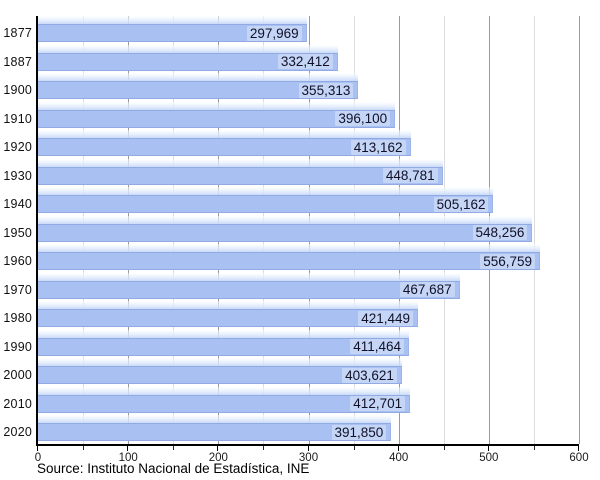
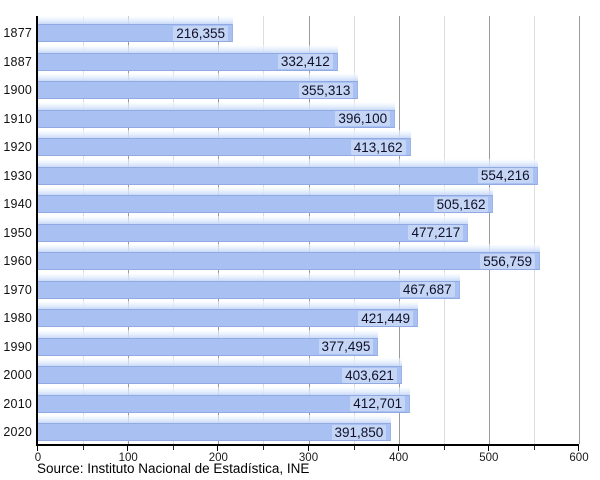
1877: 297,969 -> 216,355
1930: 448,781 -> 554,216
1950: 548,256 -> 477,217
1990: 411,464 -> 377,495
